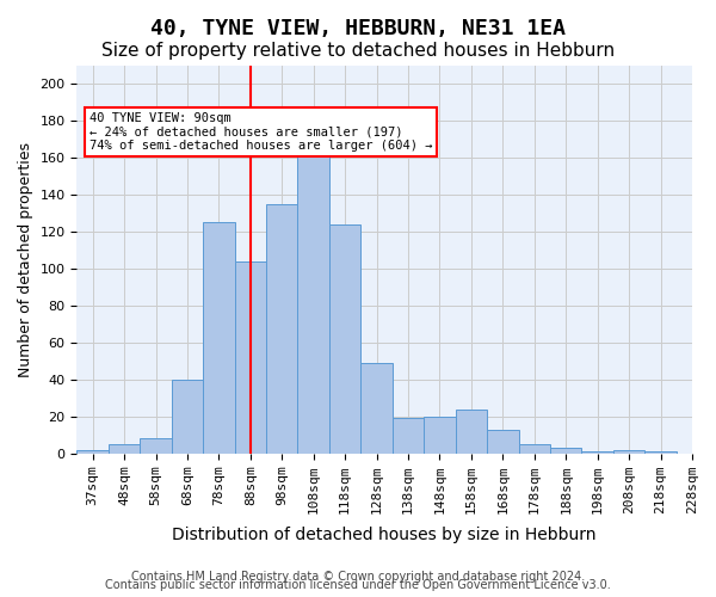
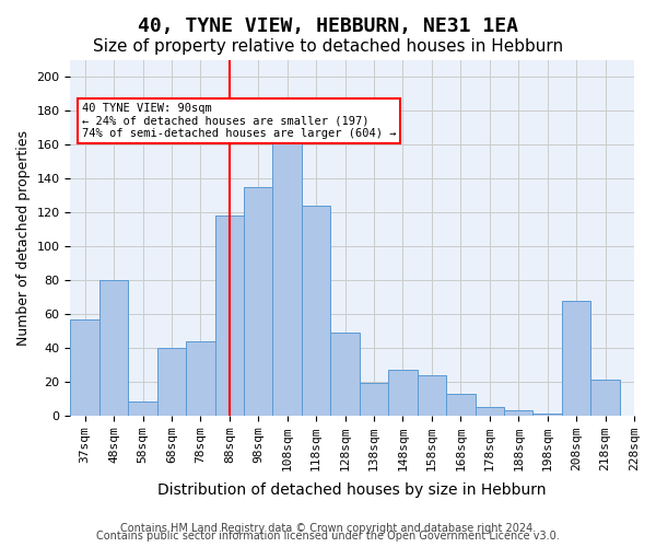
37sqm: 2 -> 57
48sqm: 5 -> 80
78sqm: 125 -> 44
88sqm: 104 -> 118
148sqm: 20 -> 27
208sqm: 2 -> 68
218sqm: 1 -> 21
